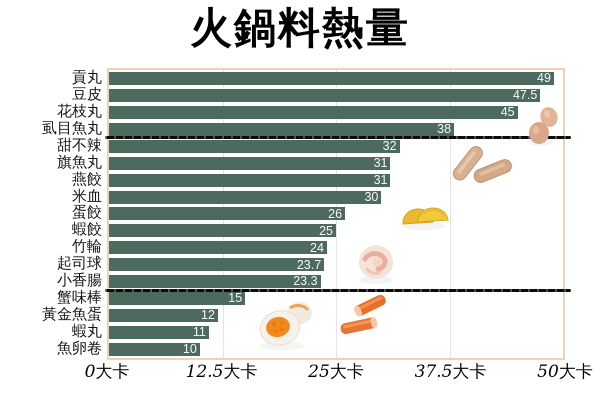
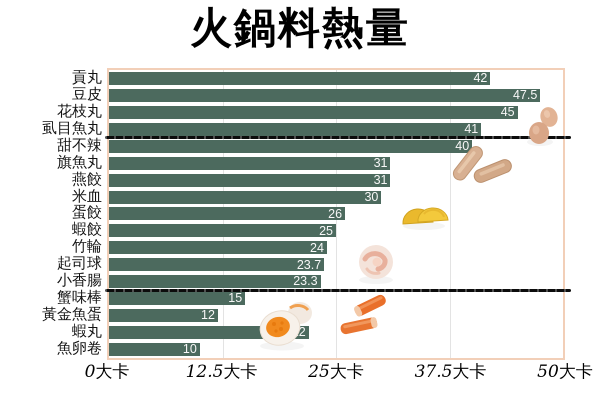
貢丸: 49 -> 42
虱目魚丸: 38 -> 41
甜不辣: 32 -> 40
蝦丸: 11 -> 22
